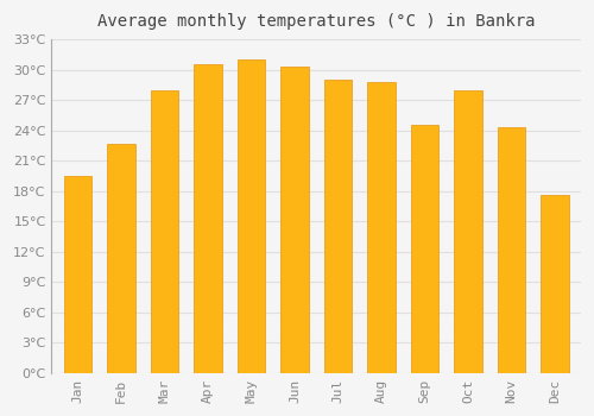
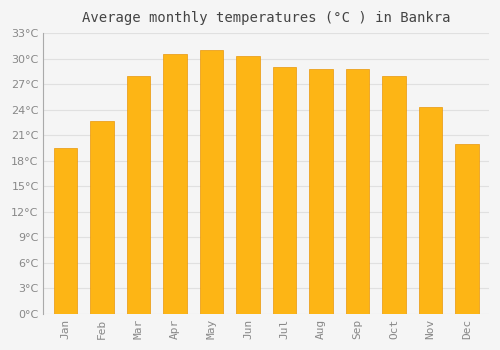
Sep: 24.6°C -> 28.8°C
Dec: 17.6°C -> 20.0°C
